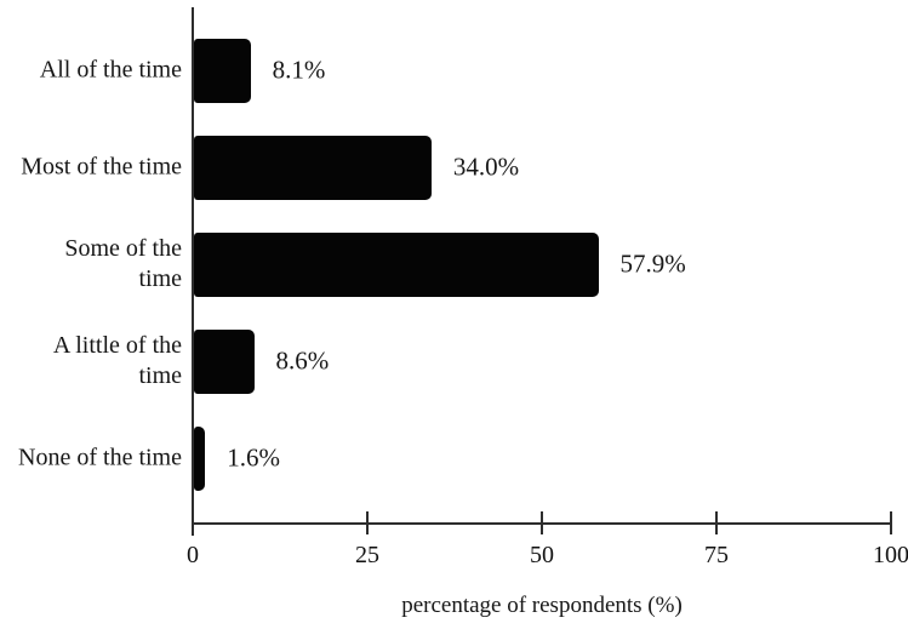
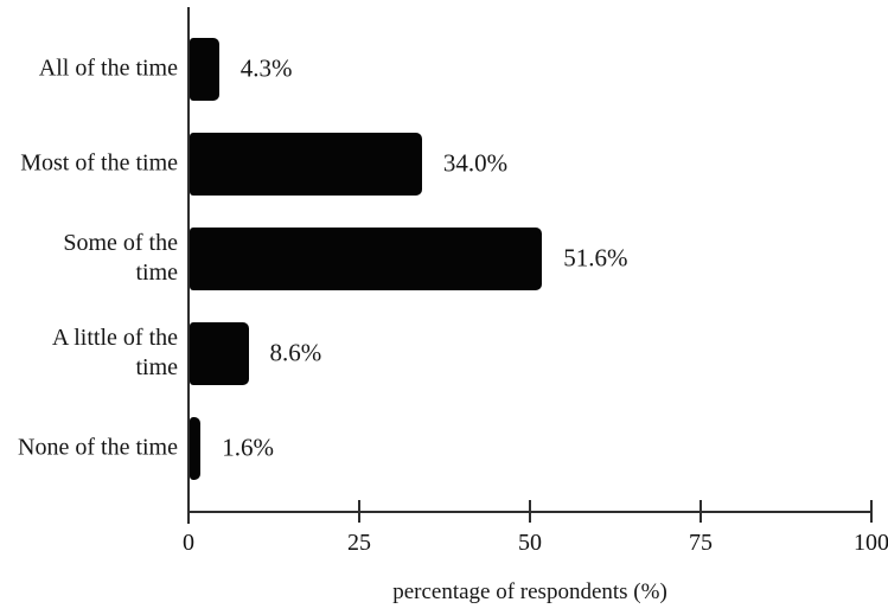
All of the time: 8.1% -> 4.3%
Some of the time: 57.9% -> 51.6%
